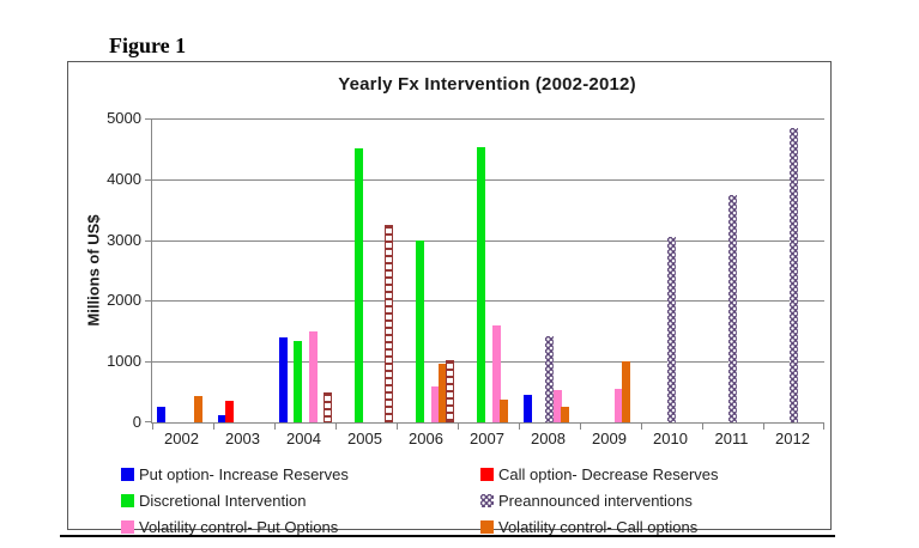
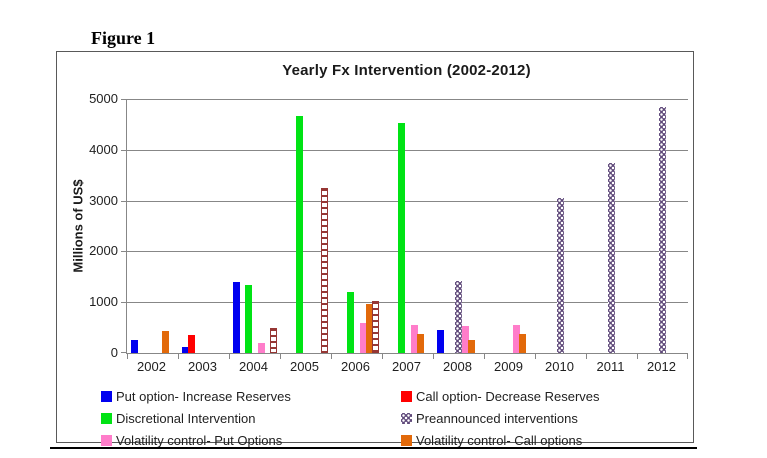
Volatility control- Put Options/2004: 1500 -> 200
Discretional Intervention/2005: 4500 -> 4700
Discretional Intervention/2006: 3000 -> 1200
Volatility control- Put Options/2007: 1600 -> 600
Volatility control- Call options/2009: 1000 -> 400
